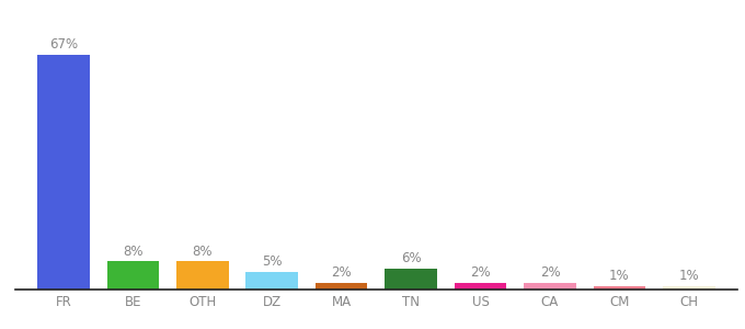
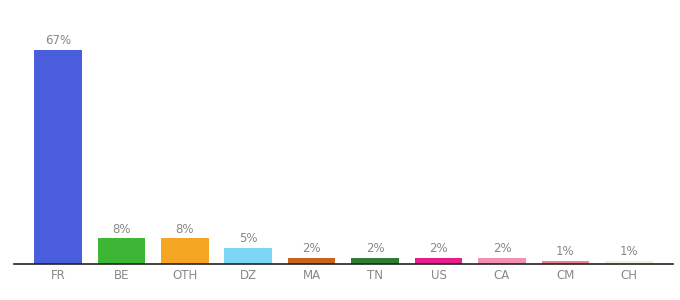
TN: 6% -> 2%
